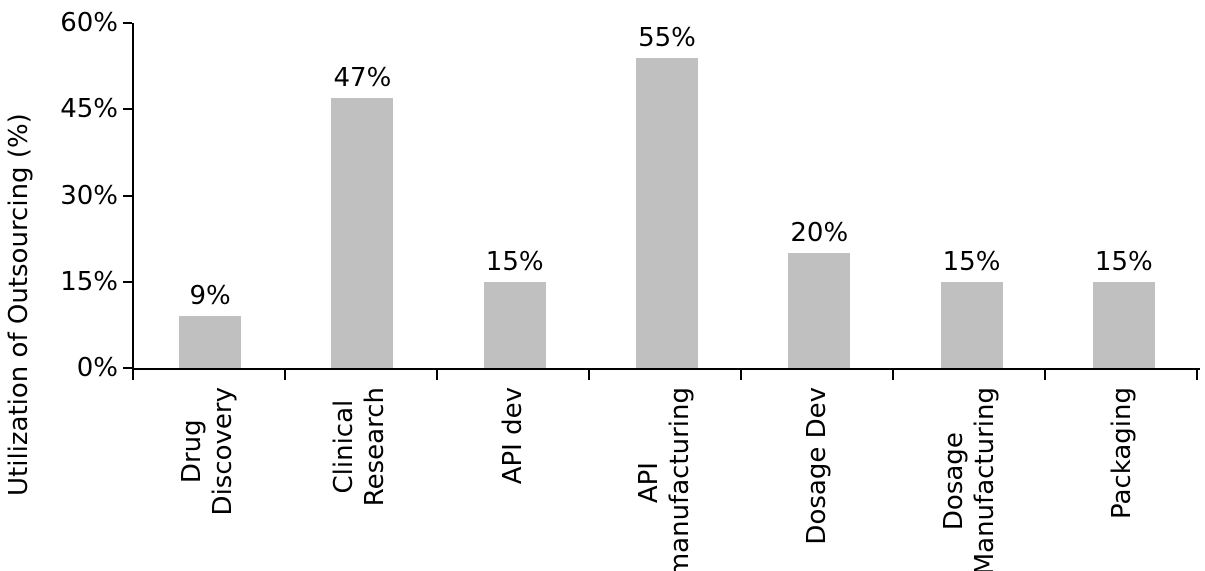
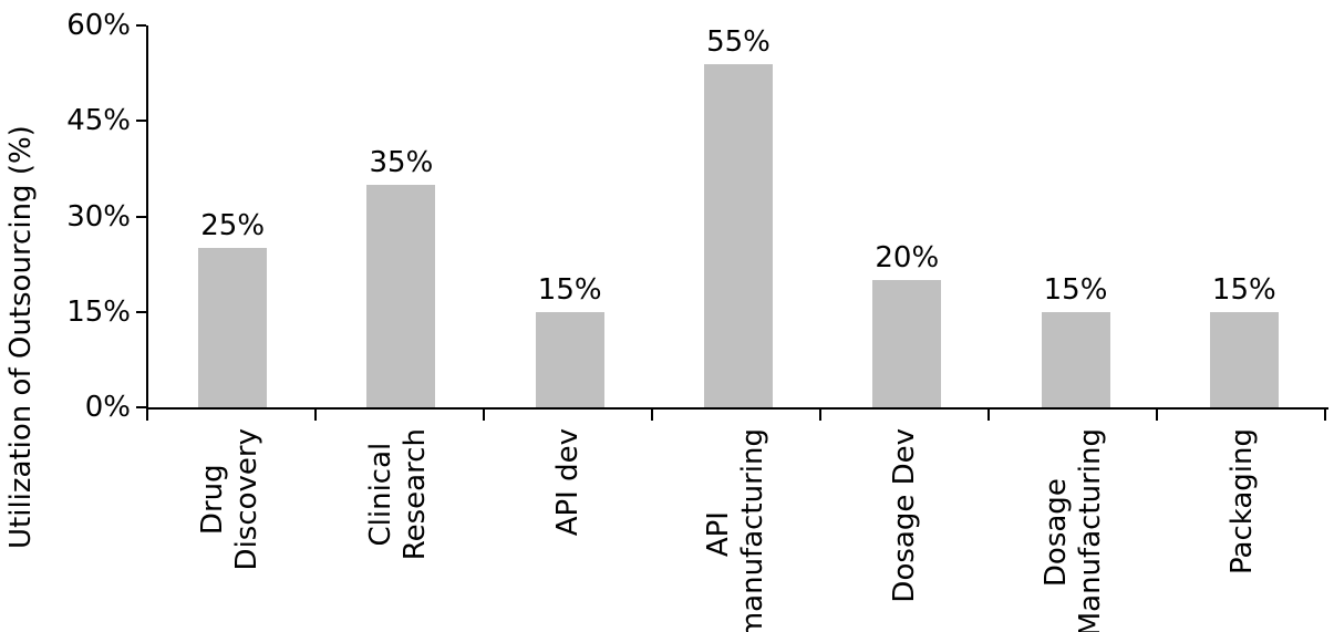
Drug Discovery: 9% -> 25%
Clinical Research: 47% -> 35%
